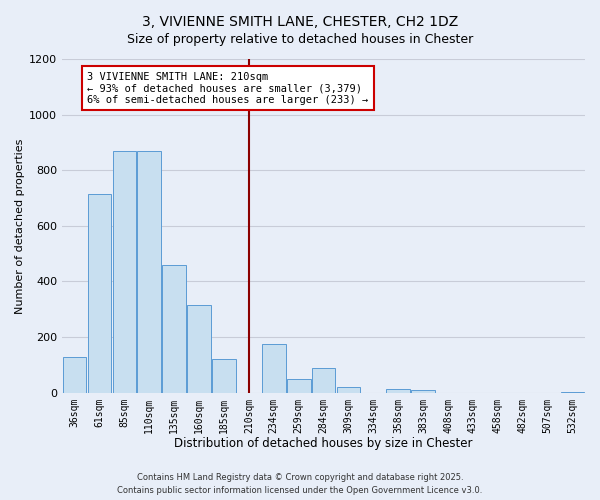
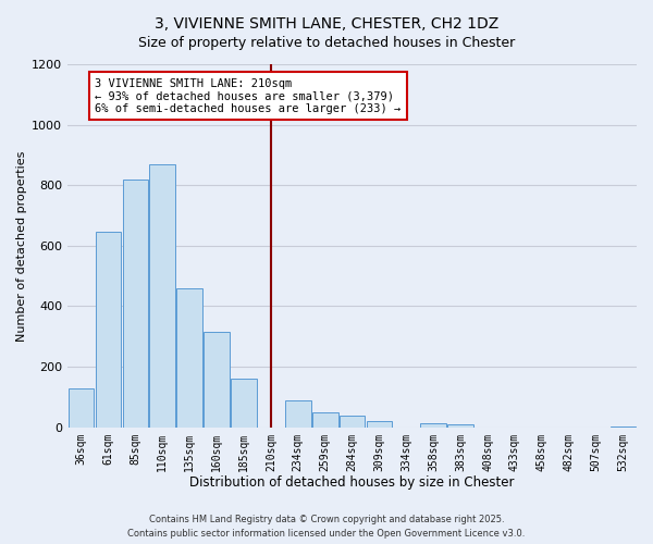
61sqm: 715 -> 645
85sqm: 870 -> 820
185sqm: 120 -> 160
234sqm: 175 -> 90
284sqm: 90 -> 40
